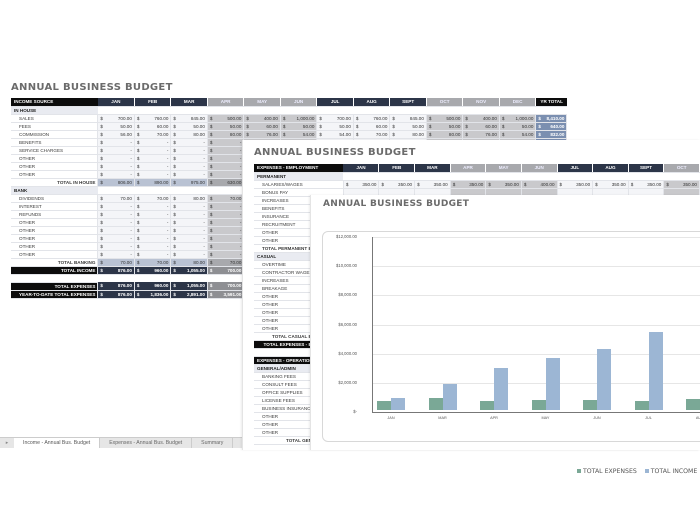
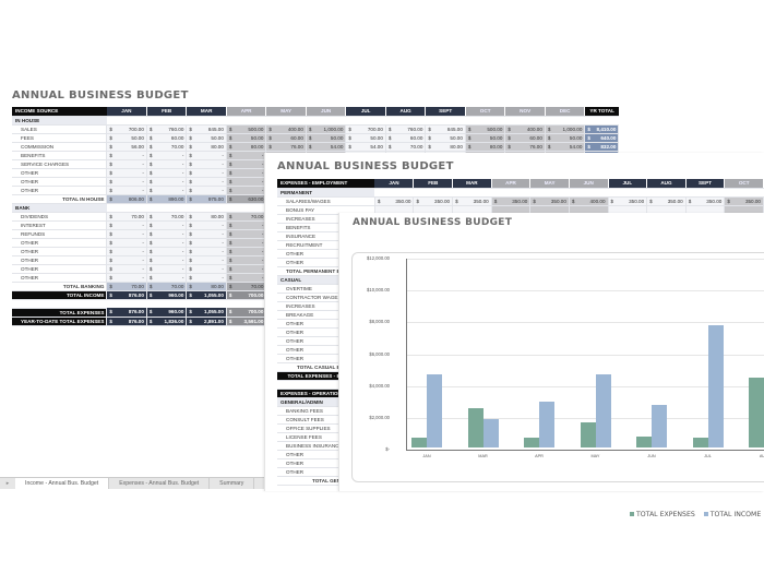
TOTAL INCOME/JAN: $800 -> $4600
TOTAL EXPENSES/MAR: $800 -> $2500
TOTAL EXPENSES/MAY: $700 -> $1600
TOTAL INCOME/MAY: $3600 -> $4600
TOTAL INCOME/JUN: $4200 -> $2700
TOTAL INCOME/JUL: $5300 -> $7700
TOTAL EXPENSES/AUG: $800 -> $4400
TOTAL INCOME/AUG: $6200 -> $5500
